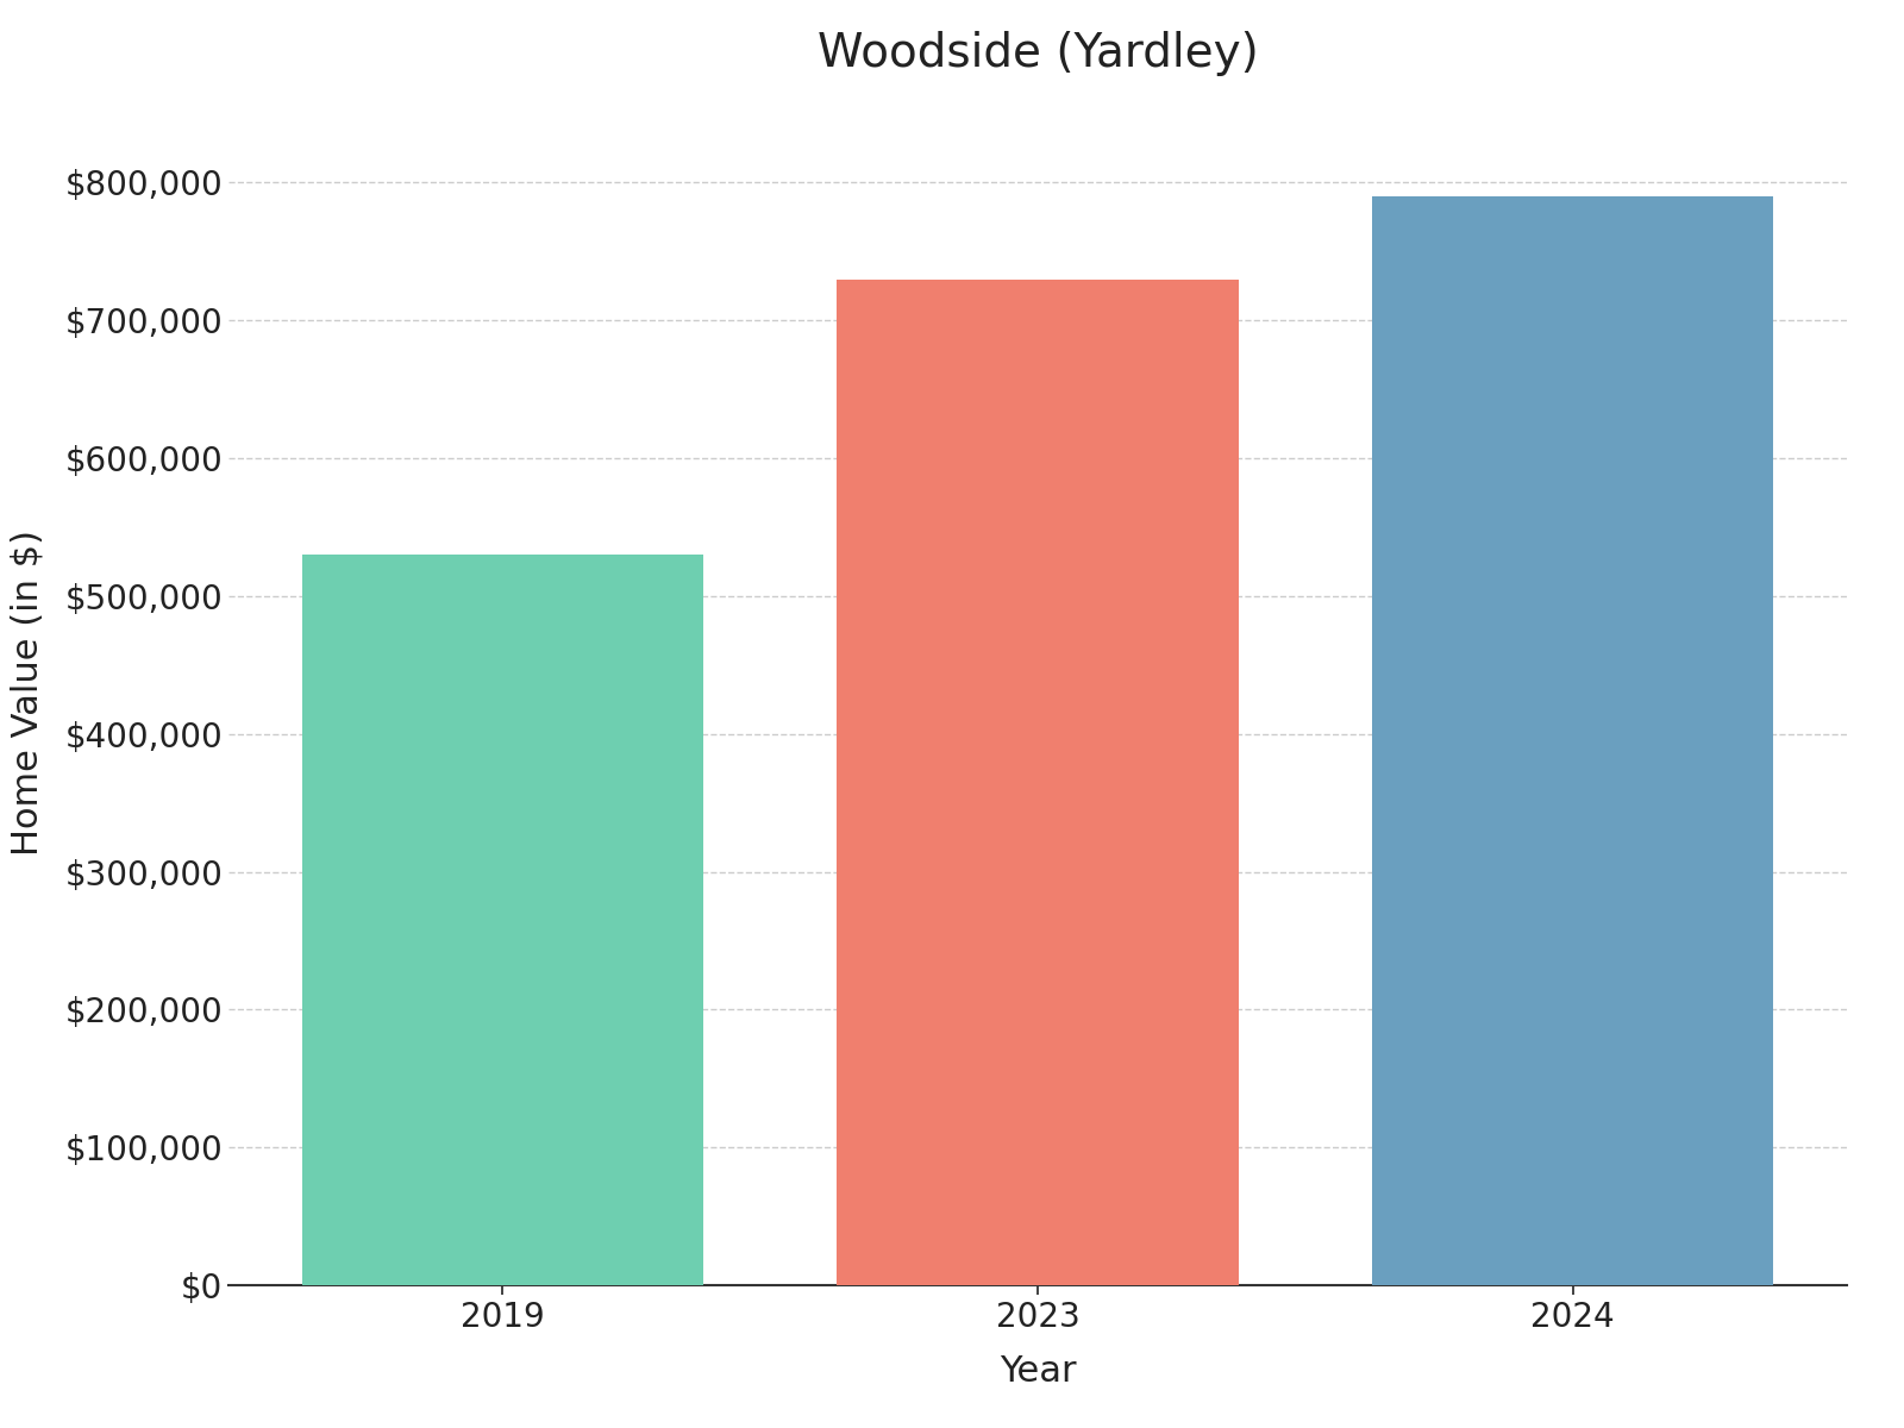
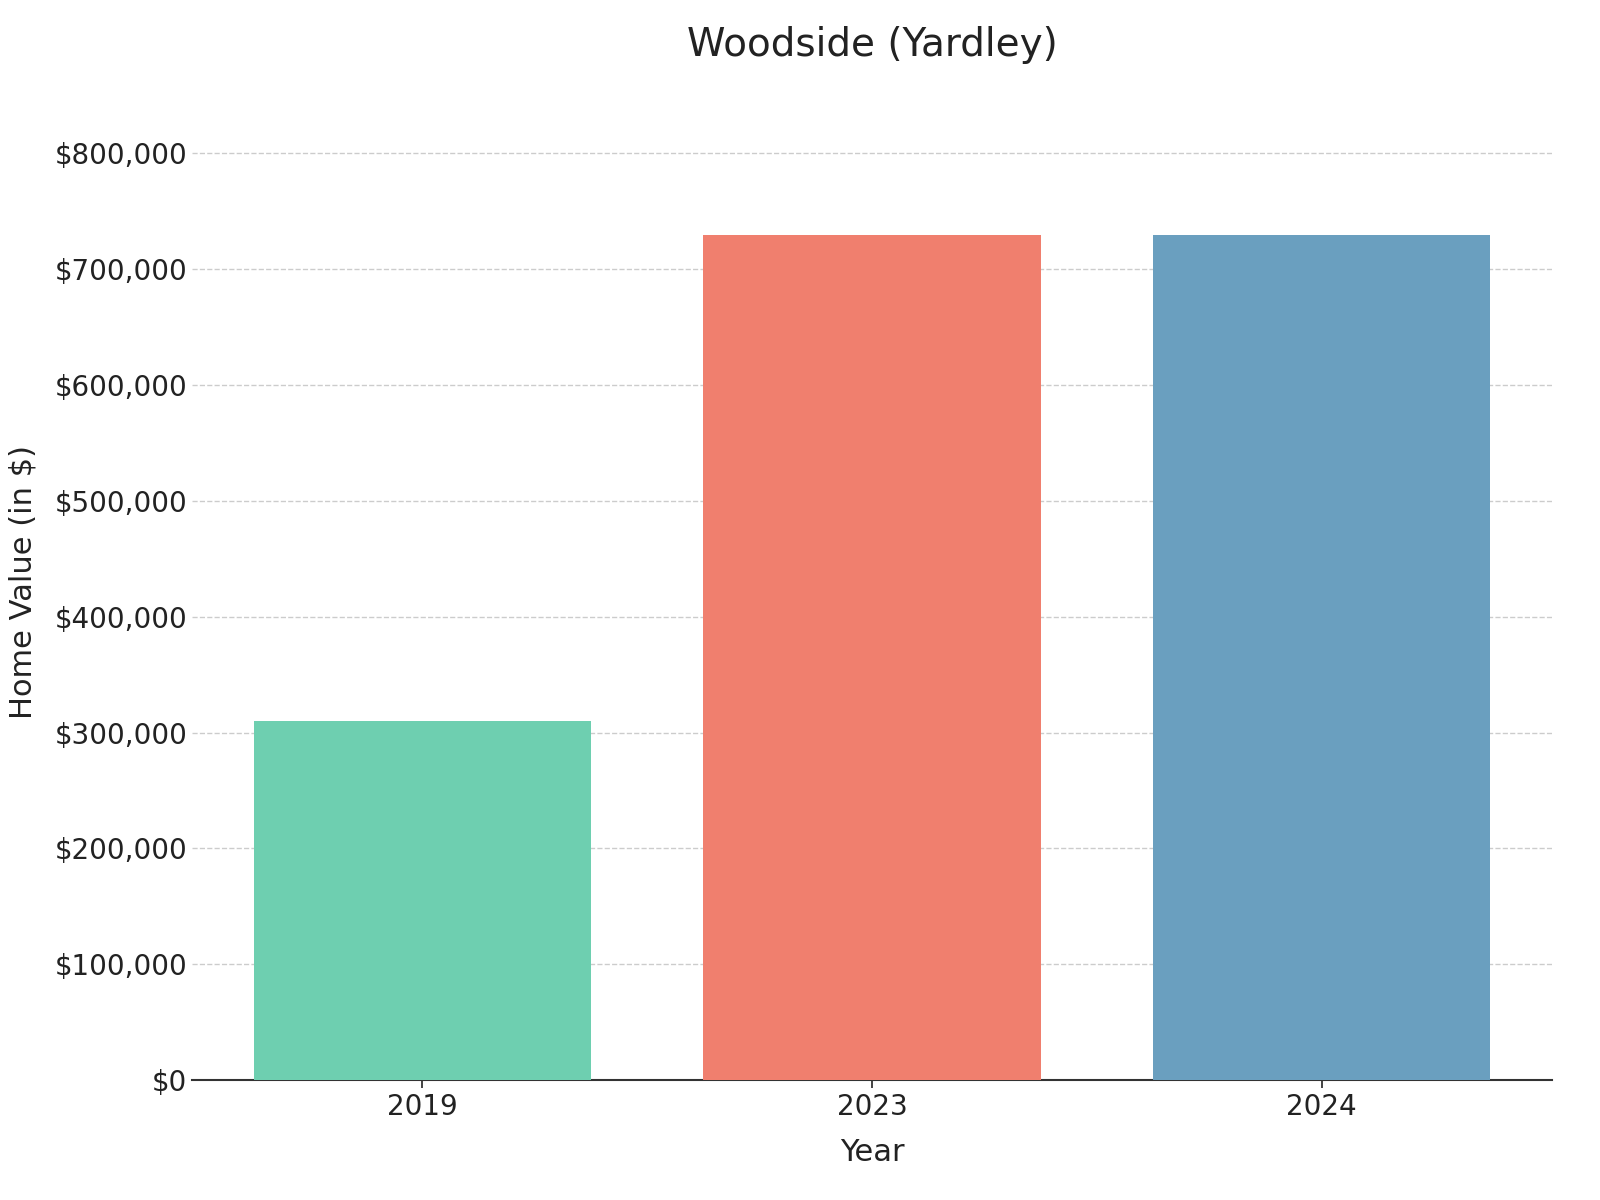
2019: $530,000 -> $310,000
2024: $790,000 -> $730,000
